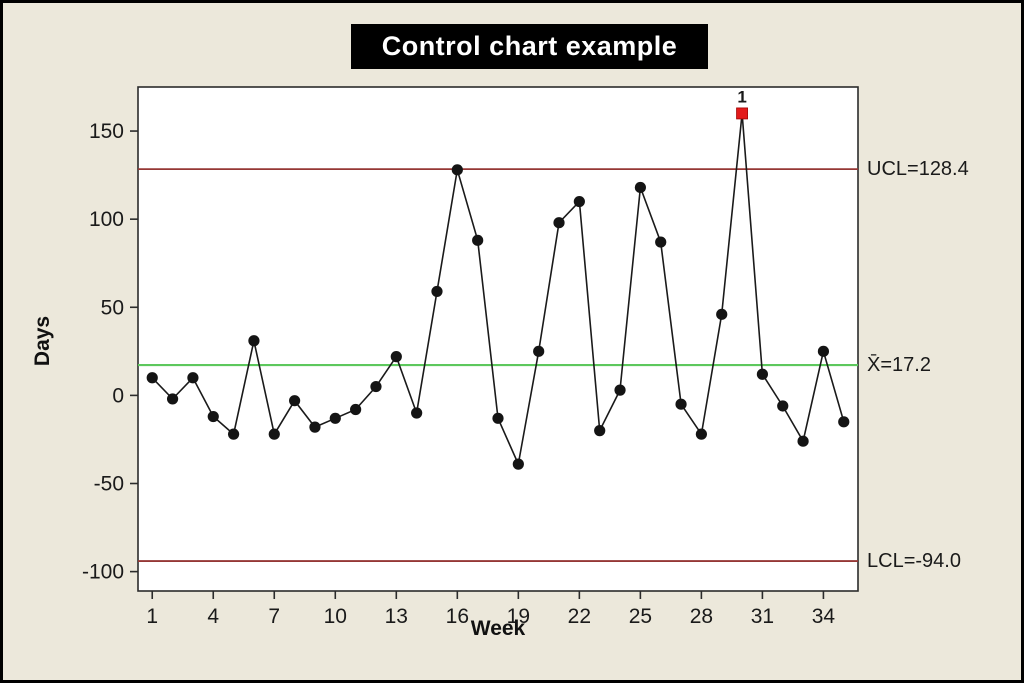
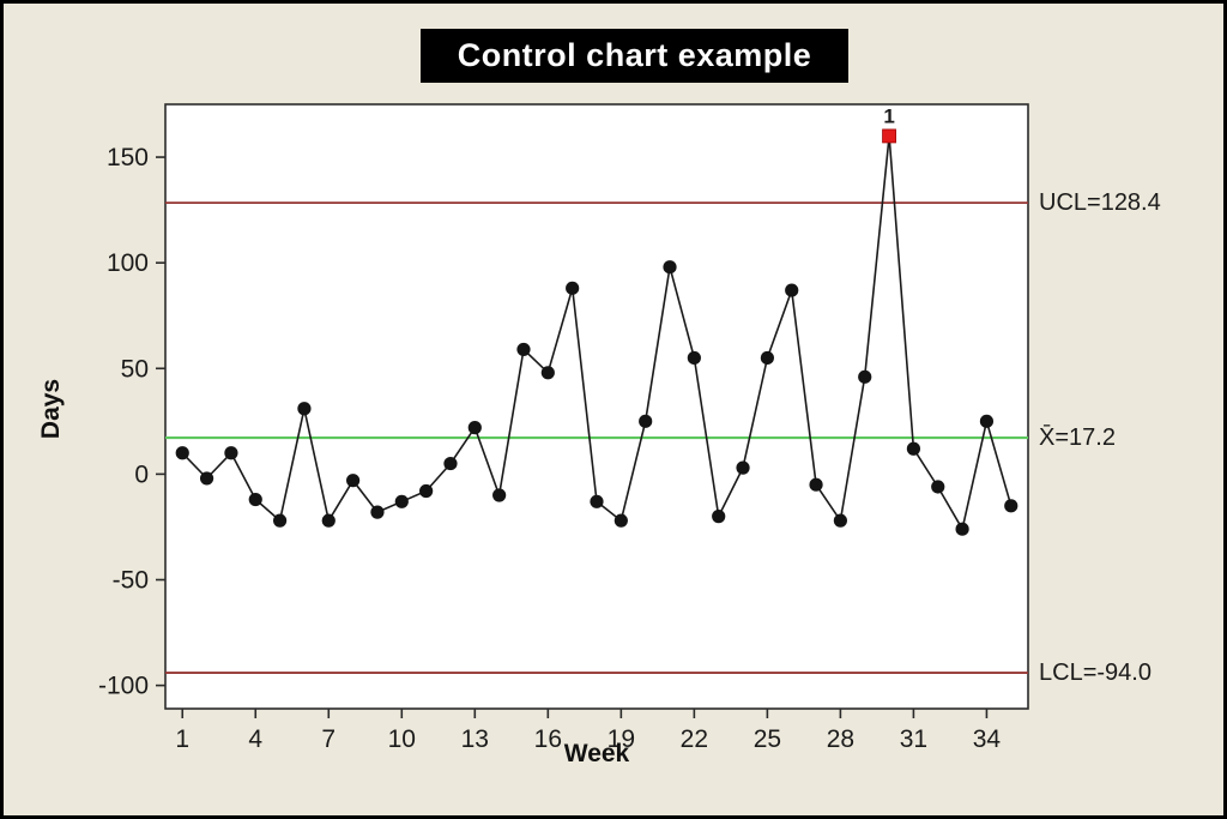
16: 128 -> 48
19: -39 -> -22
22: 110 -> 55
25: 118 -> 55
